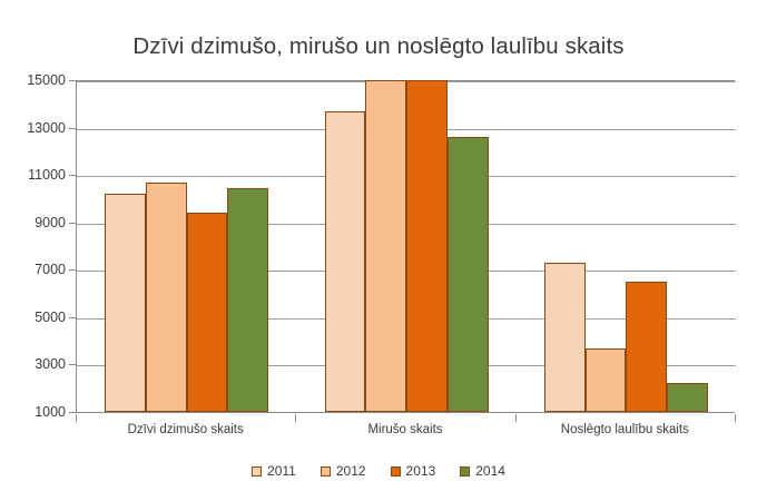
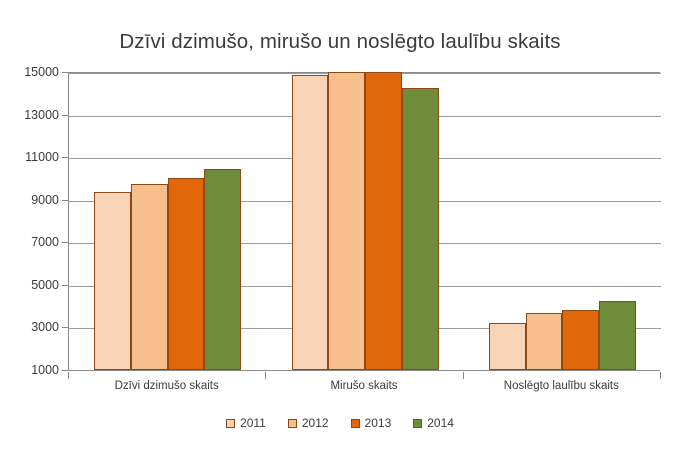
2011/Dzīvi dzimušo skaits: 10200 -> 9400
2012/Dzīvi dzimušo skaits: 10700 -> 9800
2013/Dzīvi dzimušo skaits: 9400 -> 10000
2011/Mirušo skaits: 13700 -> 14800
2014/Mirušo skaits: 12600 -> 14200
2011/Noslēgto laulību skaits: 7300 -> 3200
2013/Noslēgto laulību skaits: 6500 -> 3800
2014/Noslēgto laulību skaits: 2200 -> 4300
